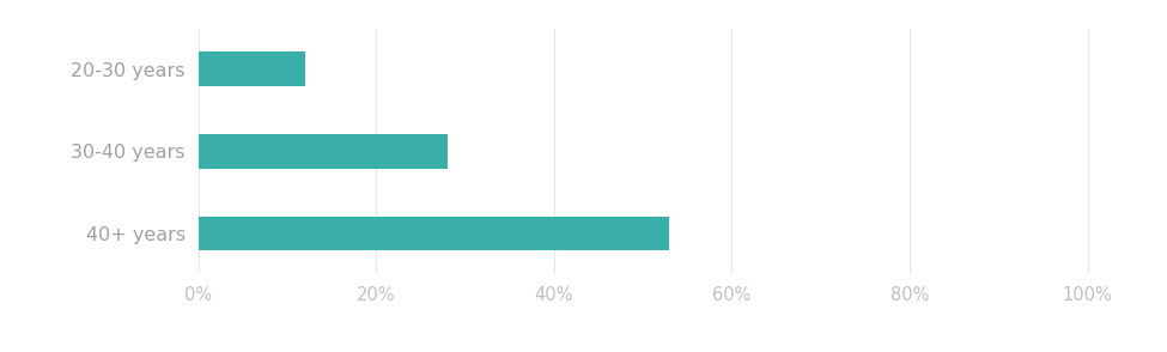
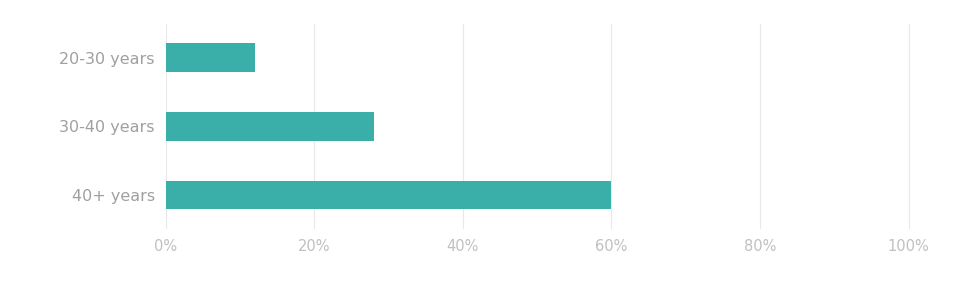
40+ years: 53% -> 60%
